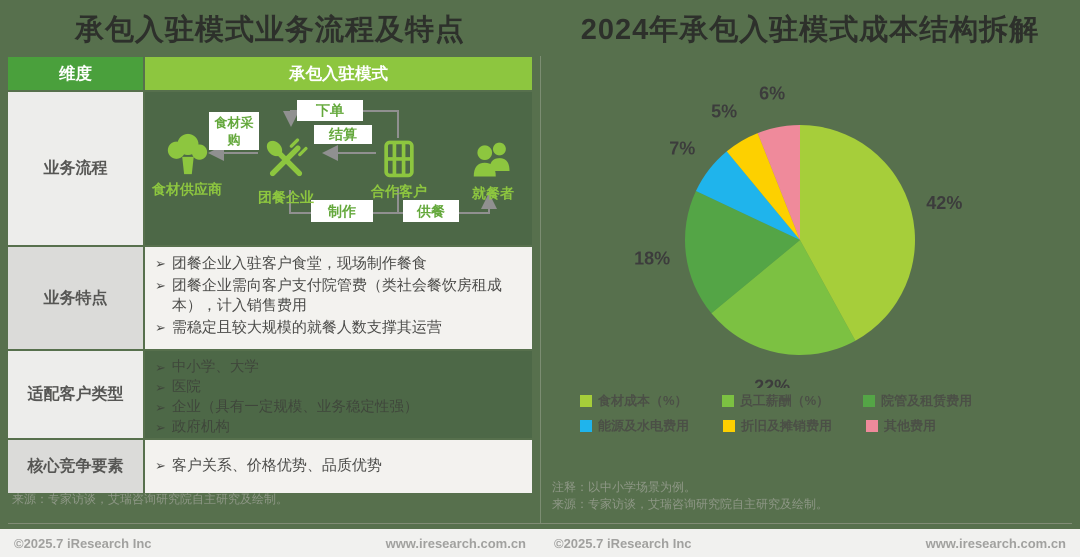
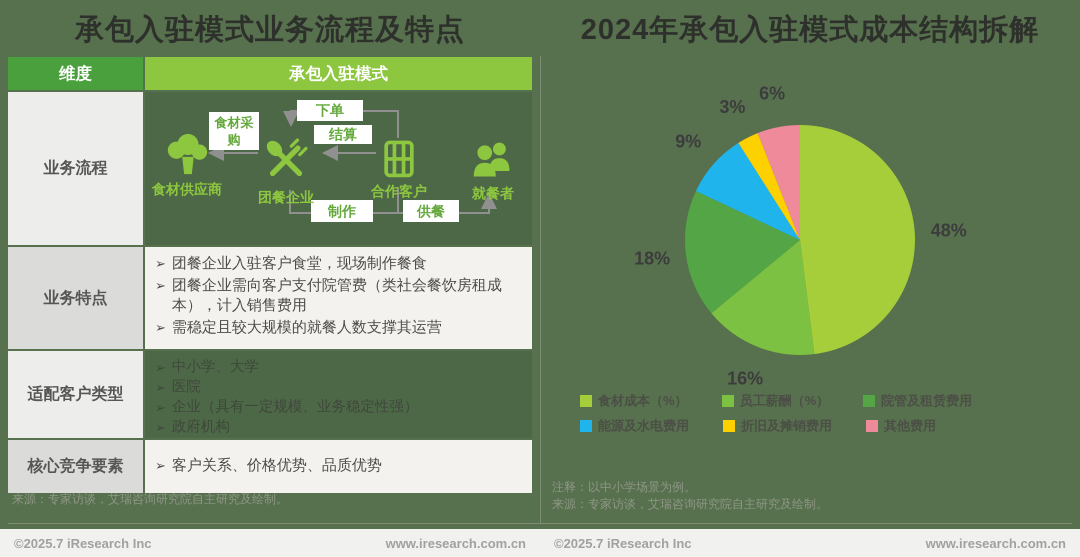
食材成本（%）: 42% -> 48%
员工薪酬（%）: 22% -> 16%
能源及水电费用: 7% -> 9%
折旧及摊销费用: 5% -> 3%
